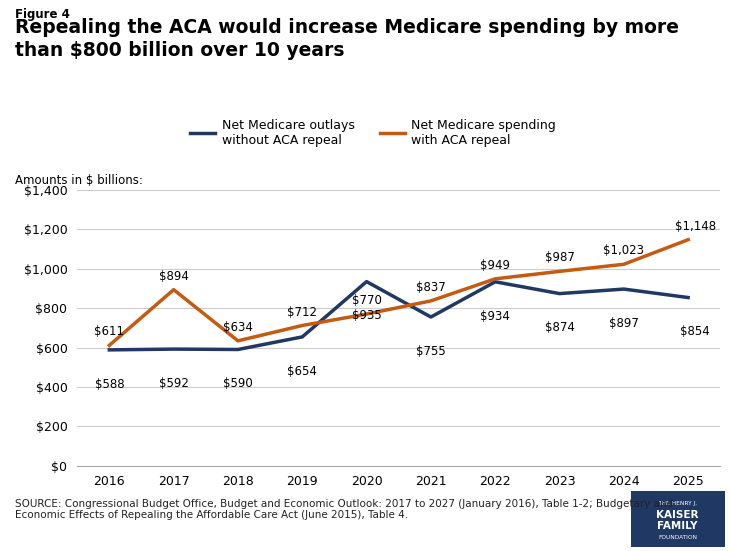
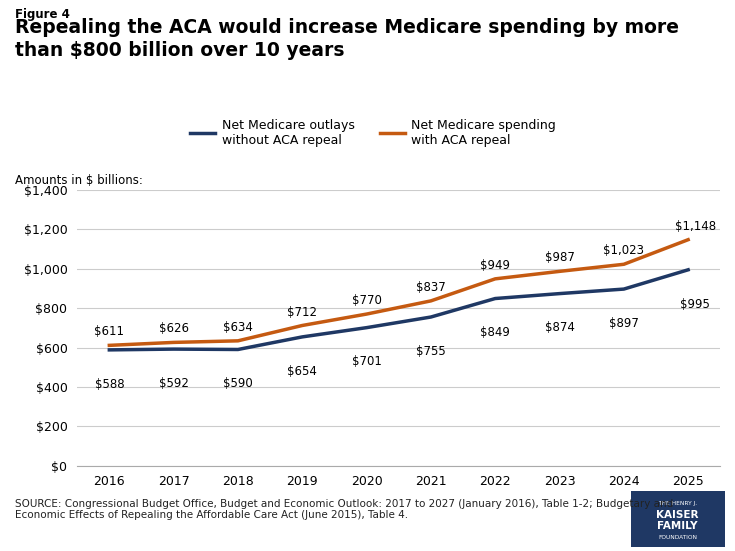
Net Medicare spending with ACA repeal/2017: $894 -> $626
Net Medicare outlays without ACA repeal/2020: $935 -> $701
Net Medicare outlays without ACA repeal/2022: $934 -> $849
Net Medicare outlays without ACA repeal/2025: $854 -> $995
